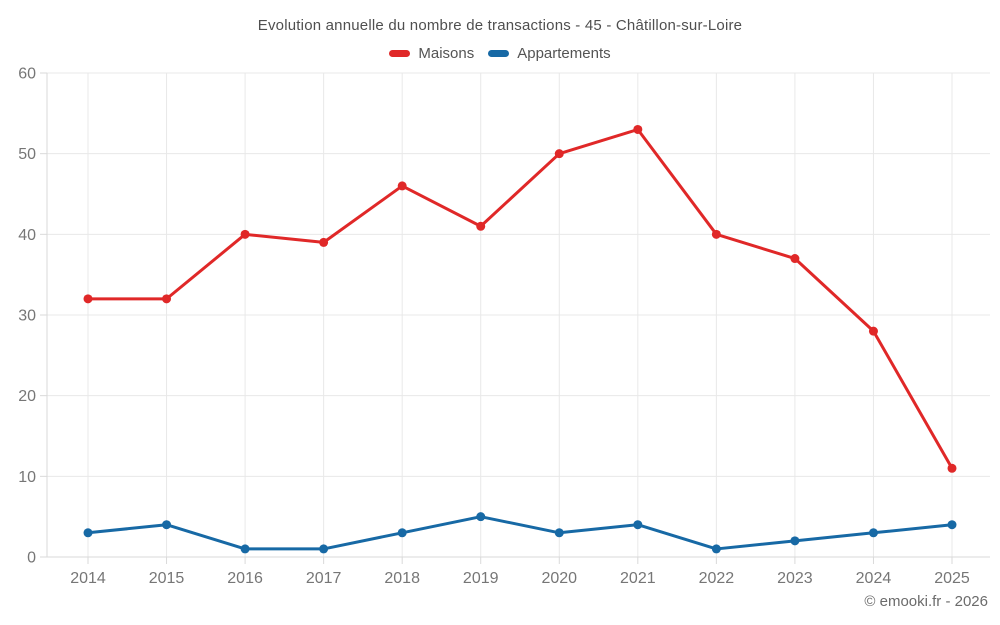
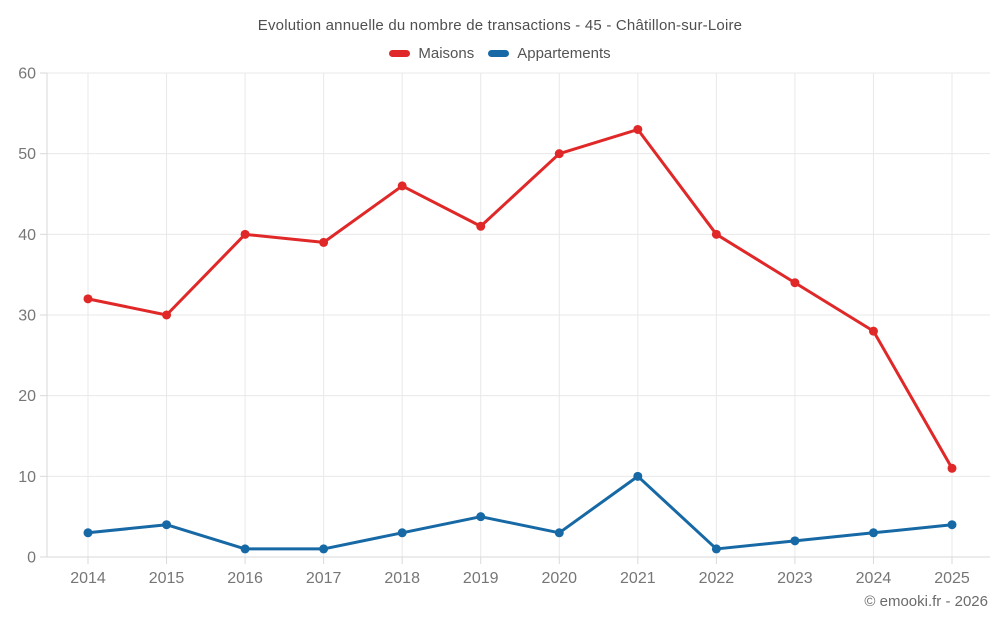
Maisons/2015: 32 -> 30
Appartements/2021: 4 -> 10
Maisons/2023: 37 -> 34
